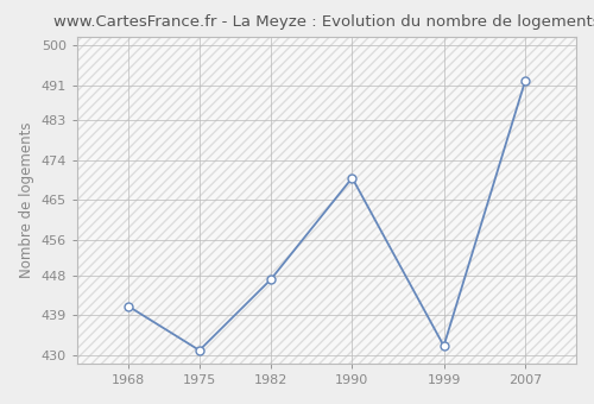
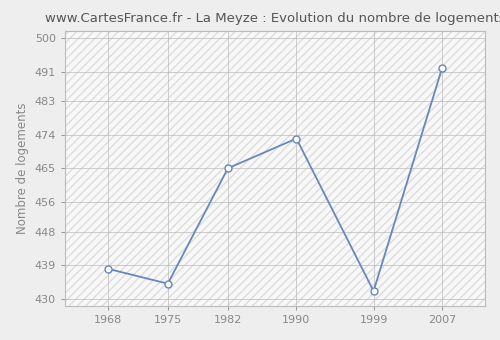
1968: 441 -> 438
1975: 431 -> 434
1982: 447 -> 465
1990: 470 -> 473
